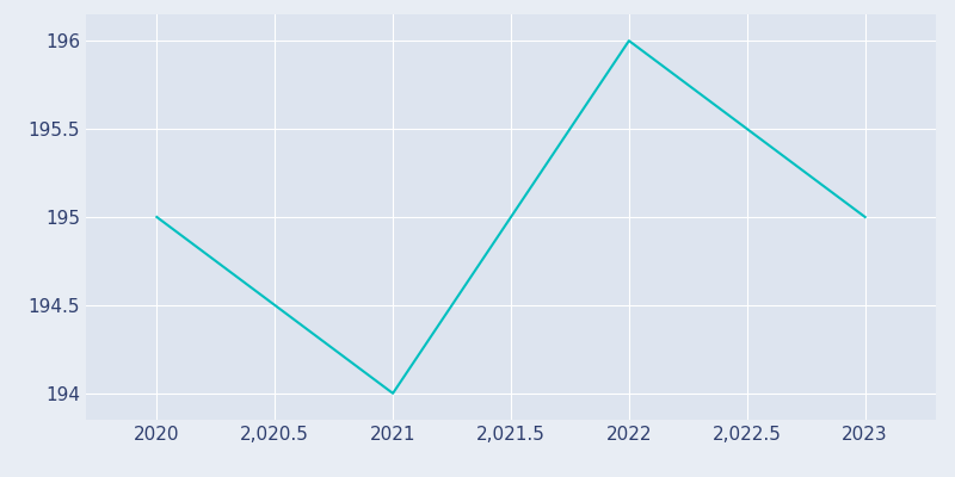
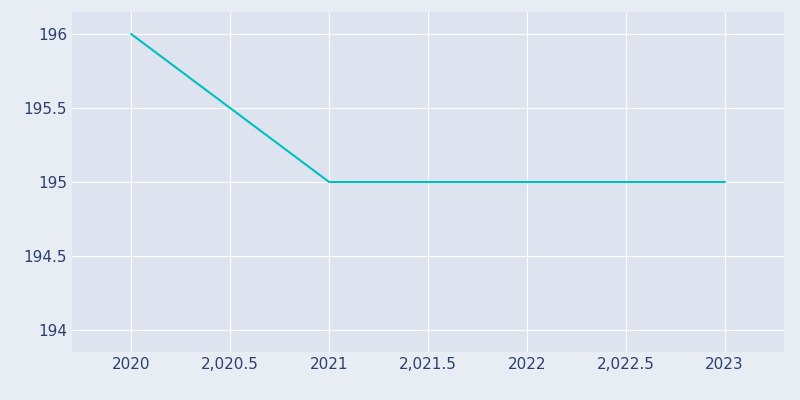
2020: 195 -> 196
2021: 194 -> 195
2022: 196 -> 195
